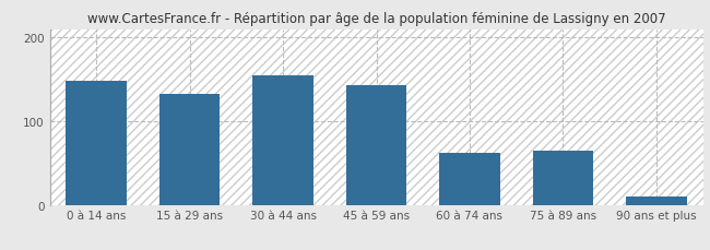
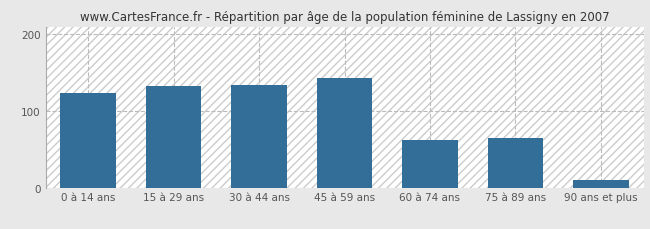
0 à 14 ans: 148 -> 124
30 à 44 ans: 155 -> 134
